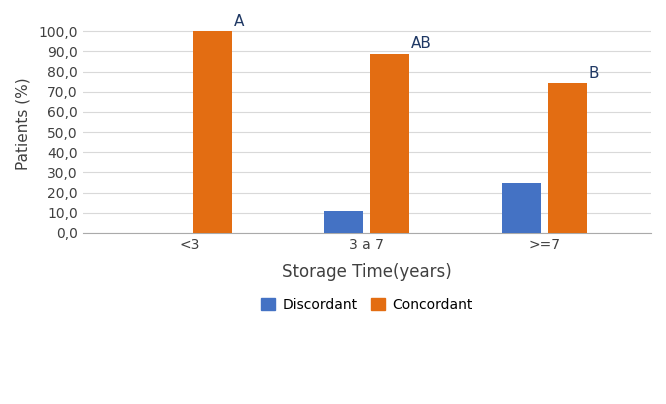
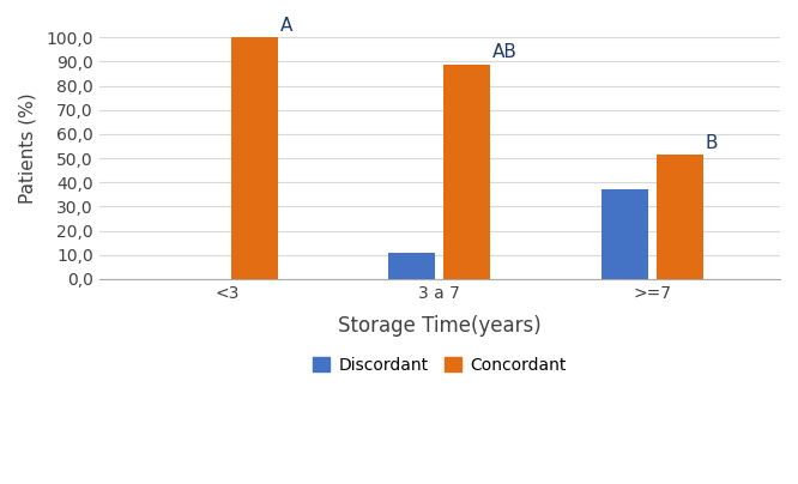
Discordant/>=7: 25,0 -> 37,0
Concordant/>=7: 74,1 -> 51,5
